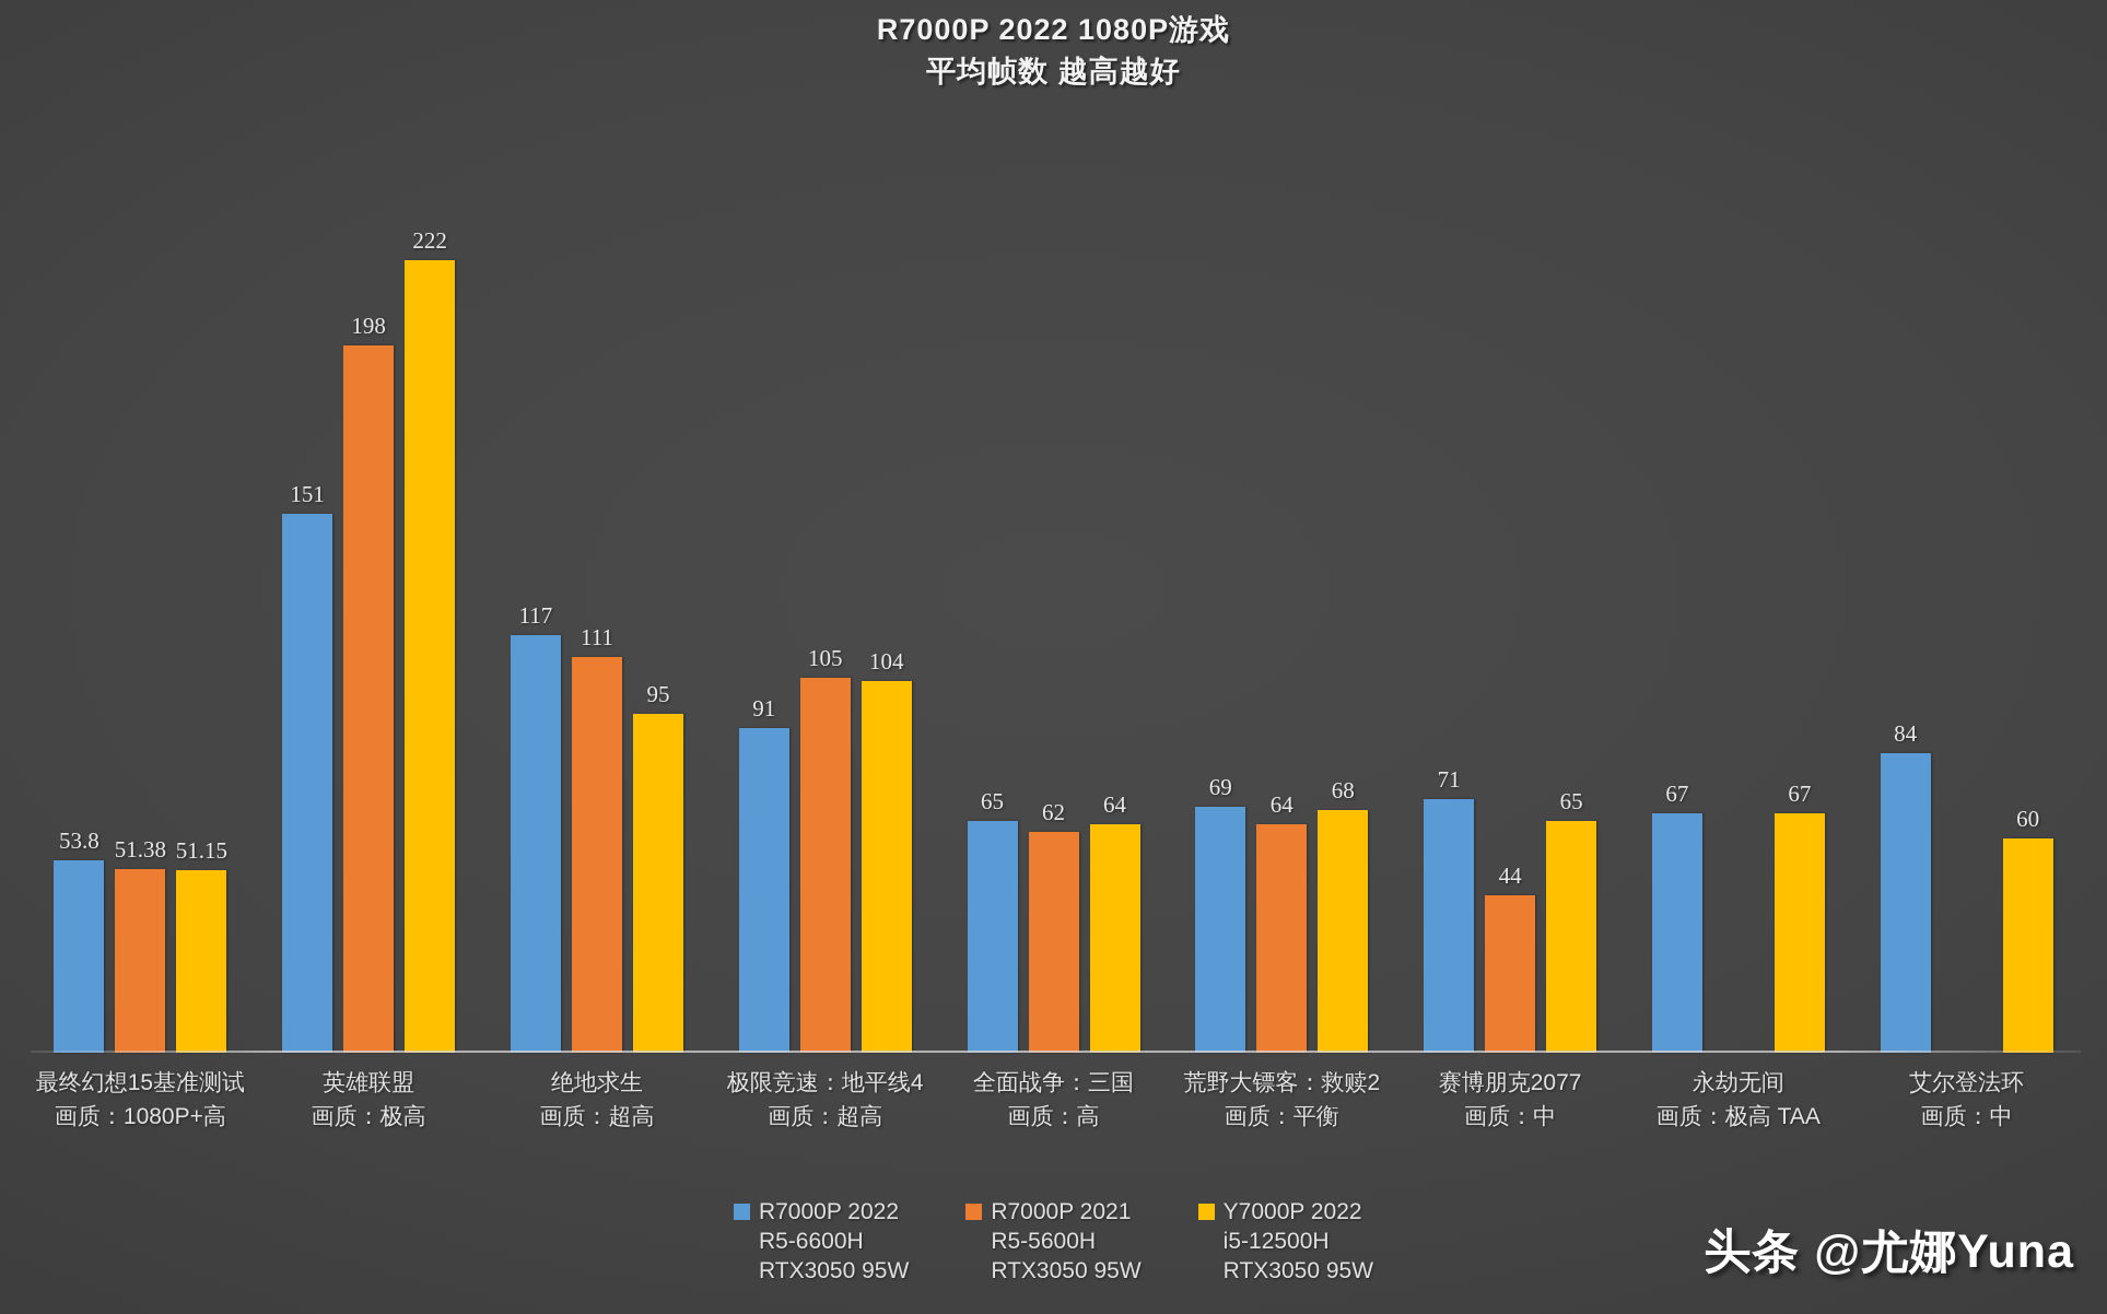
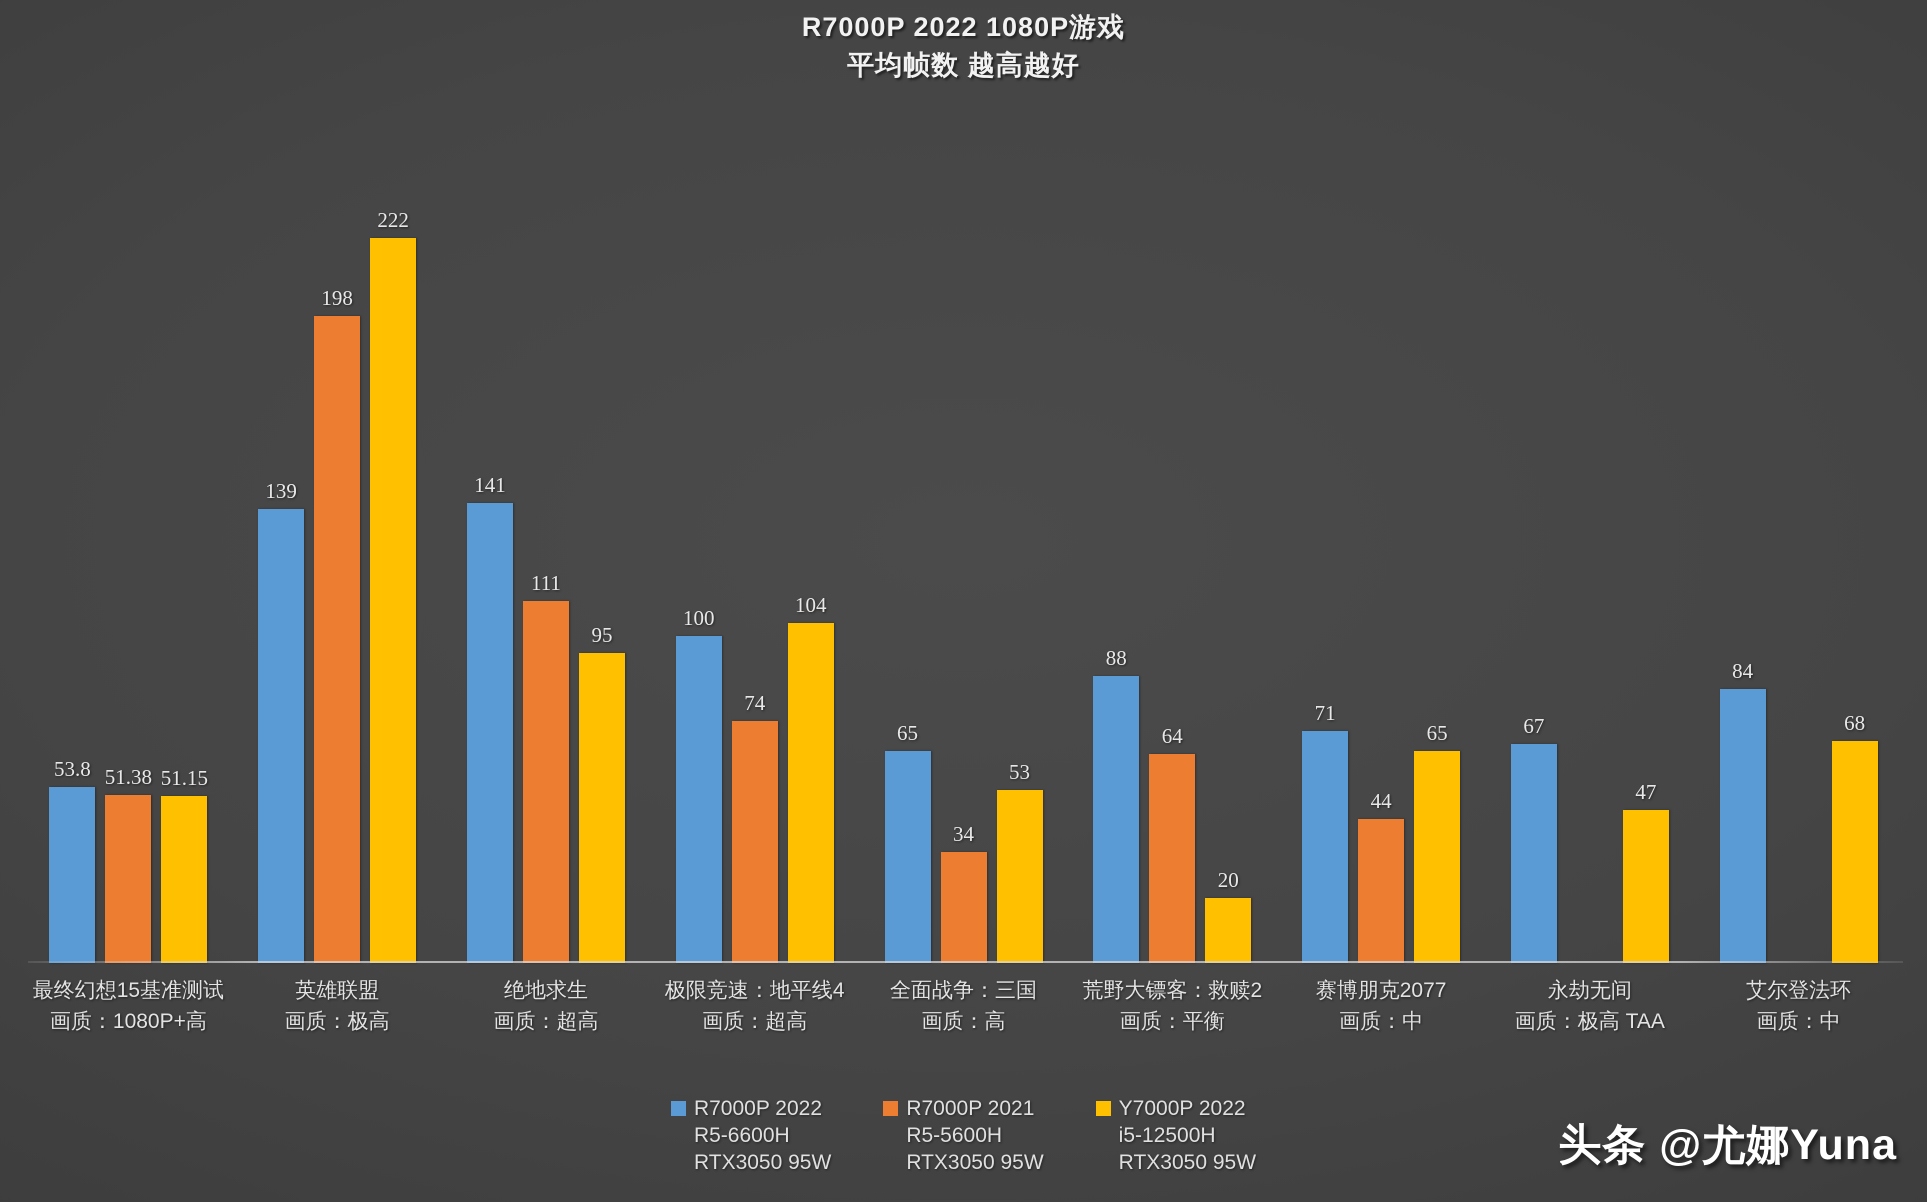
R7000P 2022/英雄联盟: 151 -> 139
R7000P 2022/绝地求生: 117 -> 141
R7000P 2022/极限竞速：地平线4: 91 -> 100
R7000P 2021/极限竞速：地平线4: 105 -> 74
R7000P 2021/全面战争：三国: 62 -> 34
Y7000P 2022/全面战争：三国: 64 -> 53
R7000P 2022/荒野大镖客：救赎2: 69 -> 88
Y7000P 2022/荒野大镖客：救赎2: 68 -> 20
Y7000P 2022/永劫无间: 67 -> 47
Y7000P 2022/艾尔登法环: 60 -> 68
